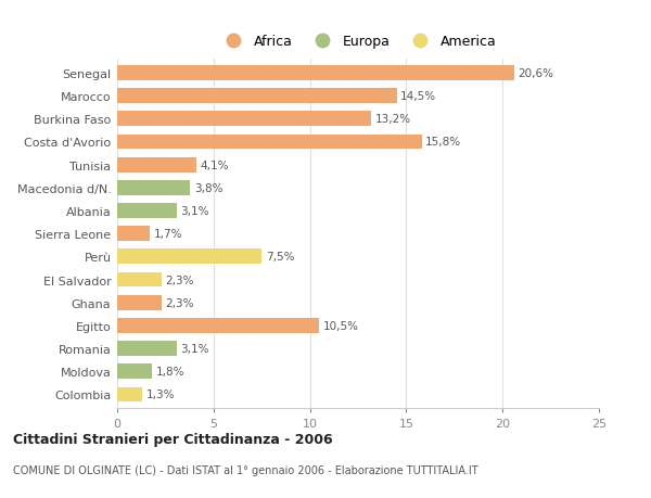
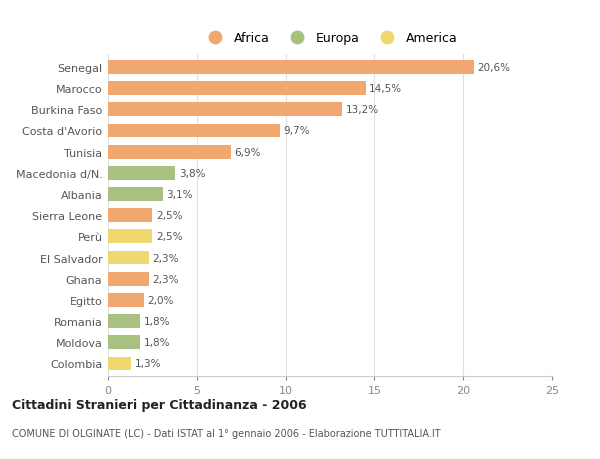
Costa d'Avorio: 15,8% -> 9,7%
Tunisia: 4,1% -> 6,9%
Sierra Leone: 1,7% -> 2,5%
Perù: 7,5% -> 2,5%
Egitto: 10,5% -> 2,0%
Romania: 3,1% -> 1,8%
